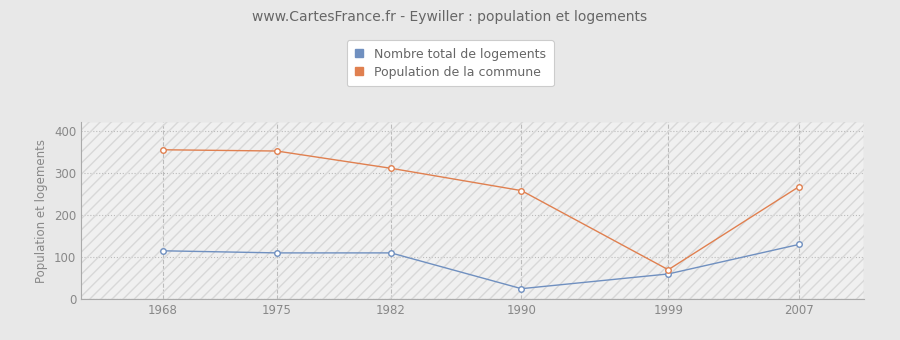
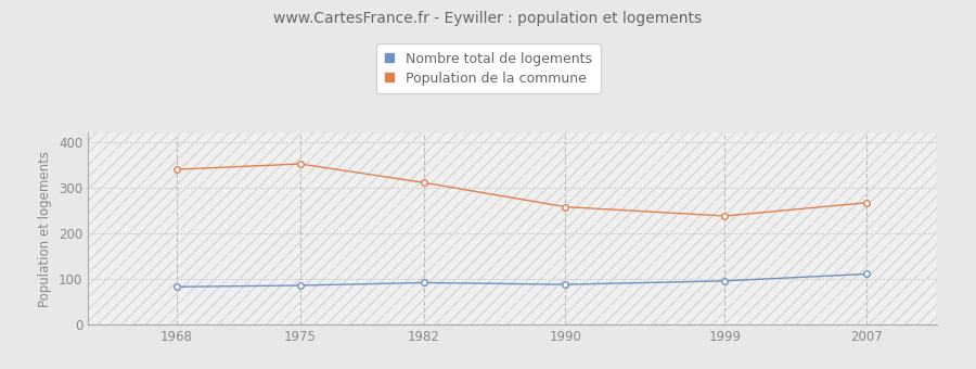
Nombre total de logements/1968: 115 -> 83
Population de la commune/1968: 355 -> 340
Nombre total de logements/1975: 110 -> 86
Nombre total de logements/1982: 110 -> 92
Nombre total de logements/1990: 25 -> 88
Nombre total de logements/1999: 60 -> 96
Population de la commune/1999: 70 -> 238
Nombre total de logements/2007: 130 -> 111
